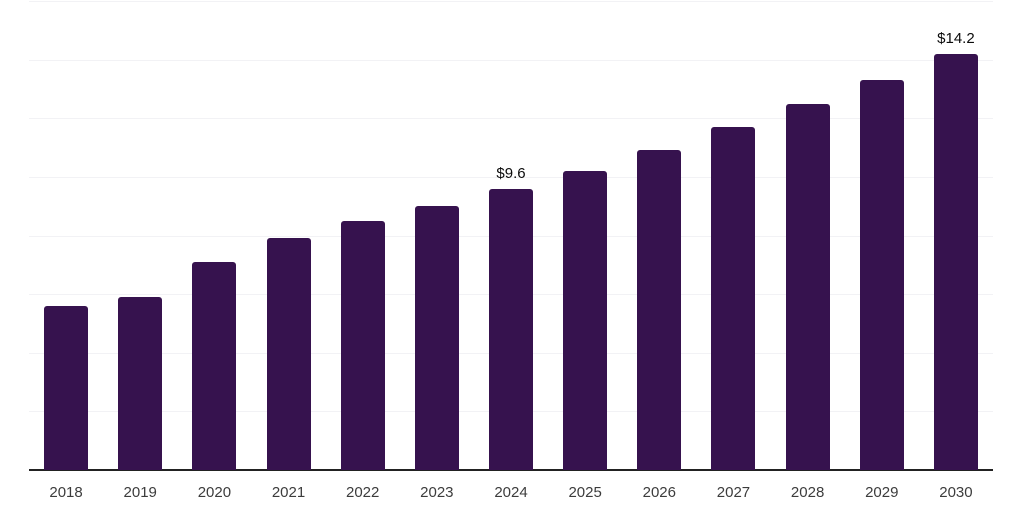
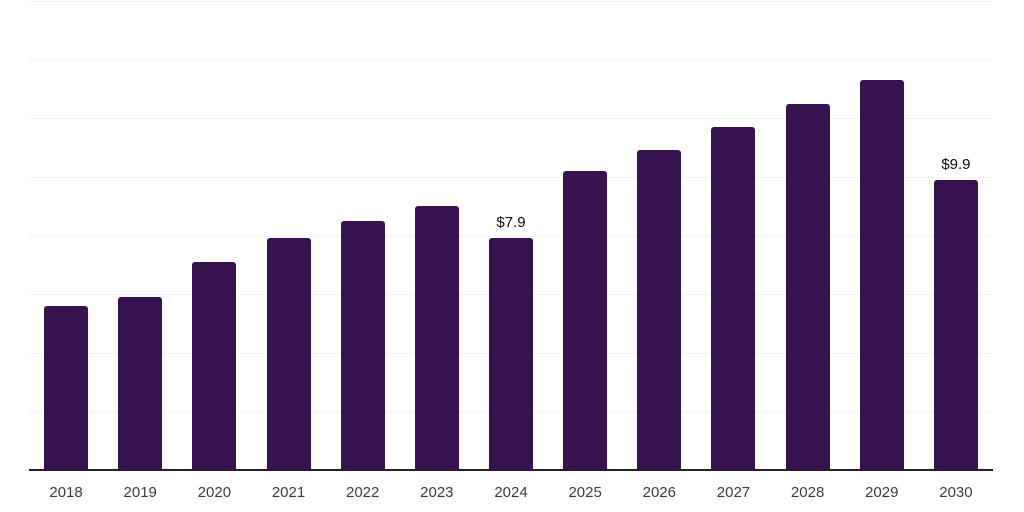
2024: $9.6 -> $7.9
2030: $14.2 -> $9.9
